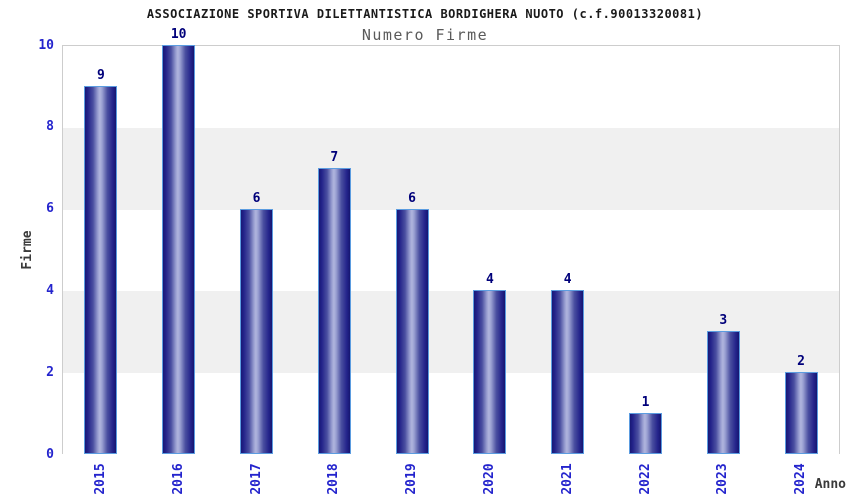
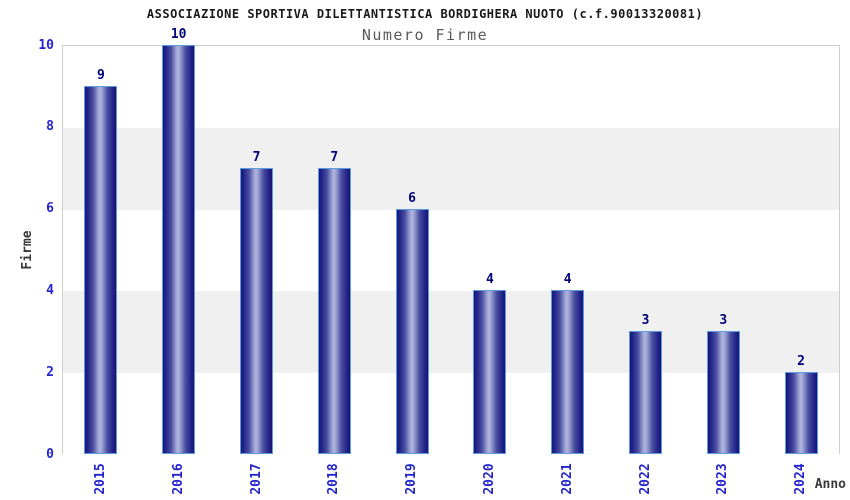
2017: 6 -> 7
2022: 1 -> 3
